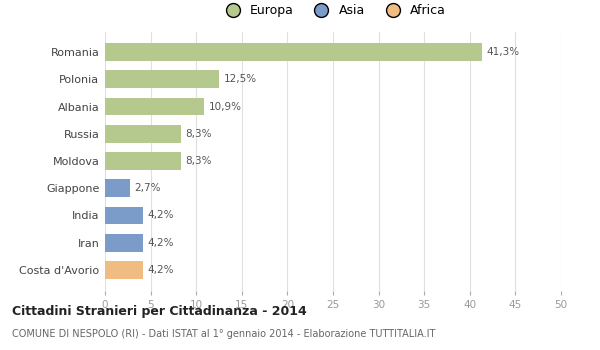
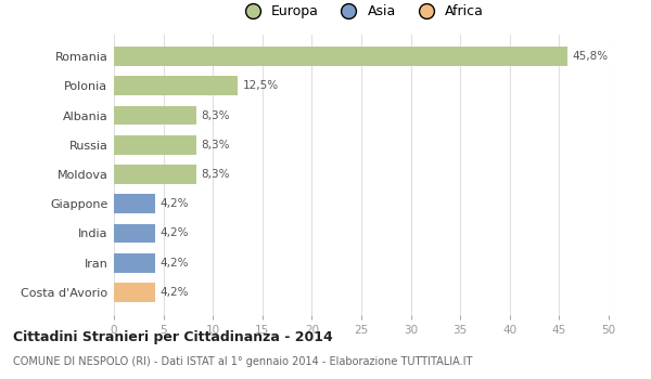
Romania: 41,3% -> 45,8%
Albania: 10,9% -> 8,3%
Giappone: 2,7% -> 4,2%
